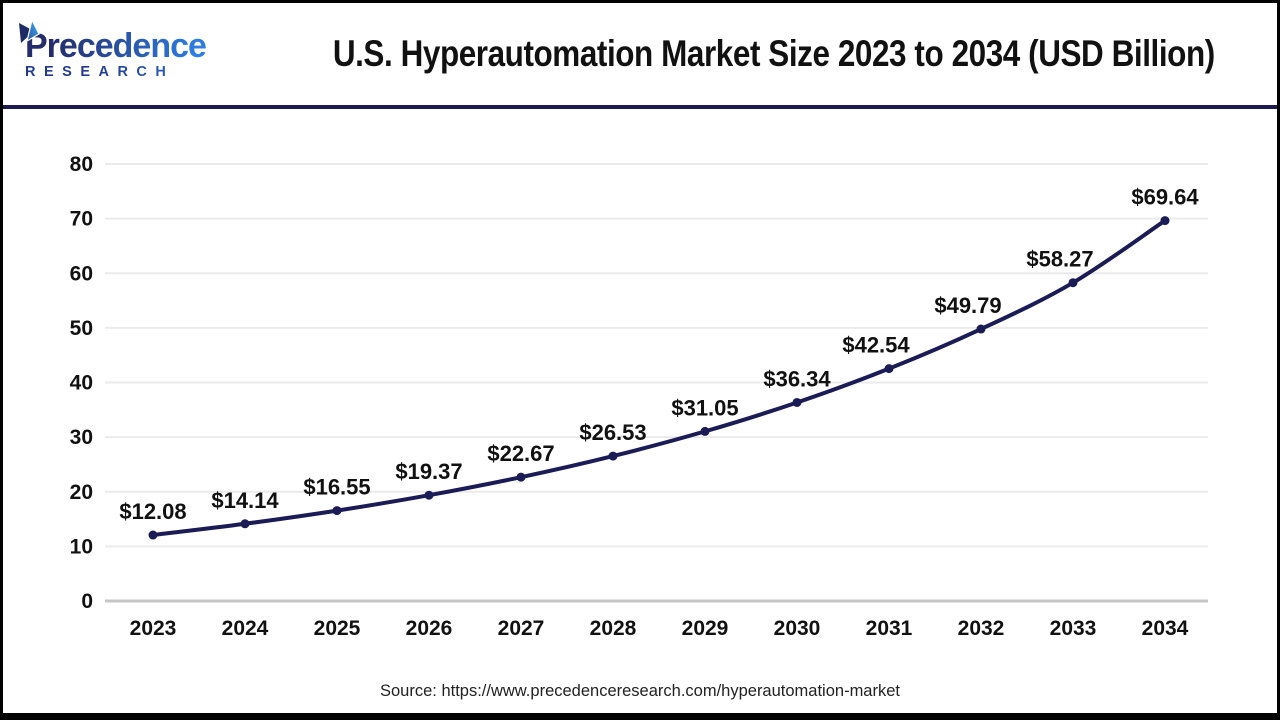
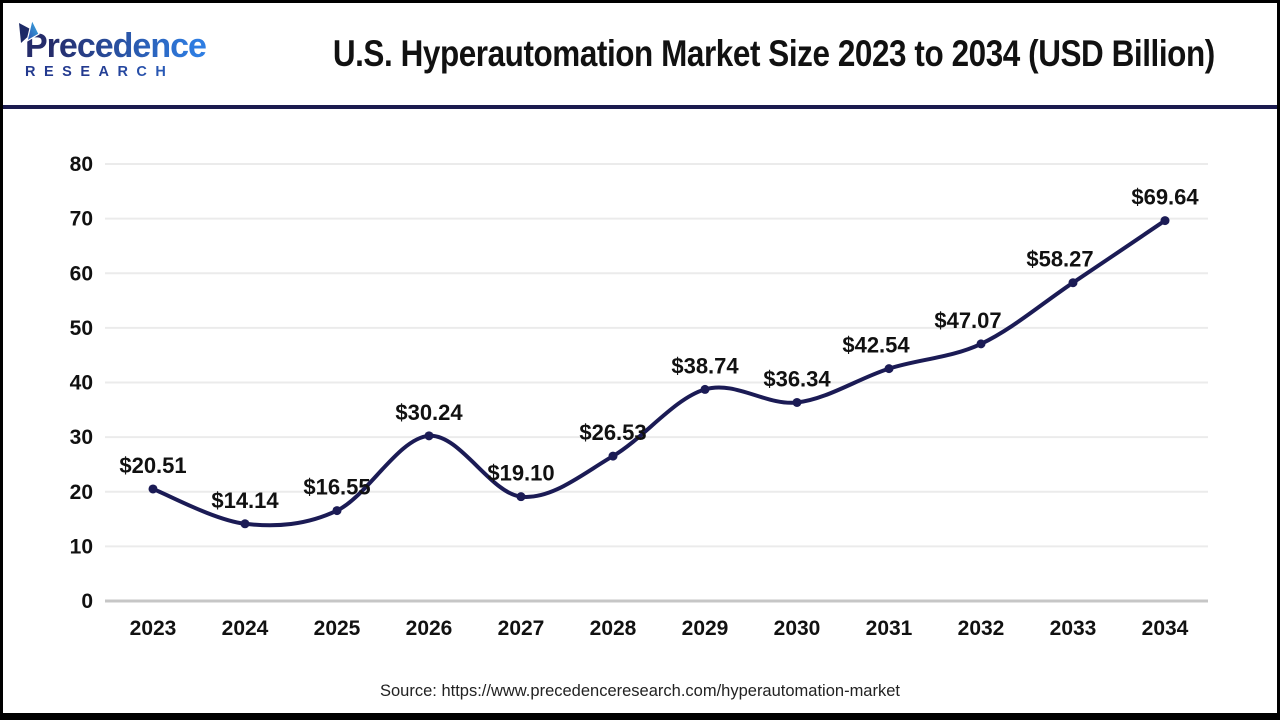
2023: $12.08 -> $20.51
2026: $19.37 -> $30.24
2027: $22.67 -> $19.10
2029: $31.05 -> $38.74
2032: $49.79 -> $47.07
